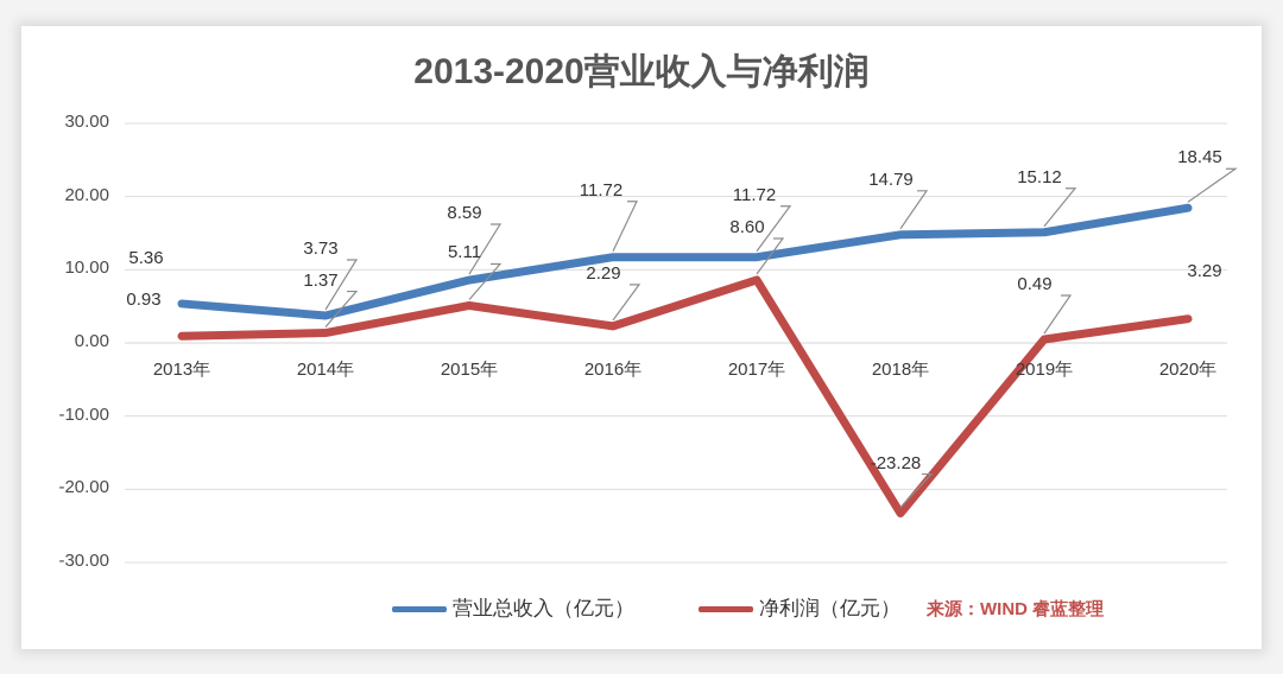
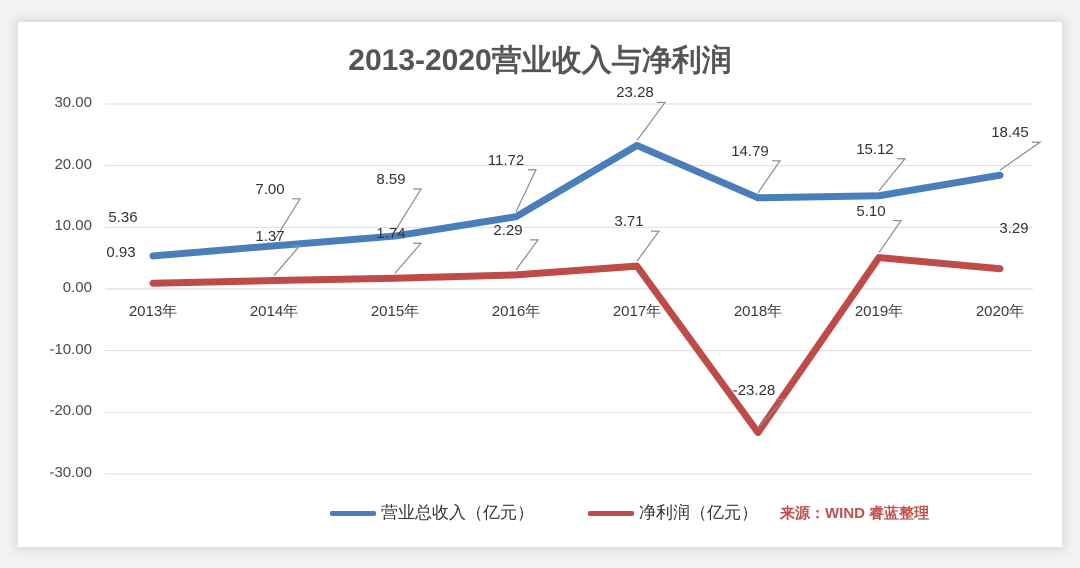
营业总收入（亿元）/2014年: 3.73 -> 7.00
净利润（亿元）/2015年: 5.11 -> 1.74
营业总收入（亿元）/2017年: 11.72 -> 23.28
净利润（亿元）/2017年: 8.60 -> 3.71
净利润（亿元）/2019年: 0.49 -> 5.10
